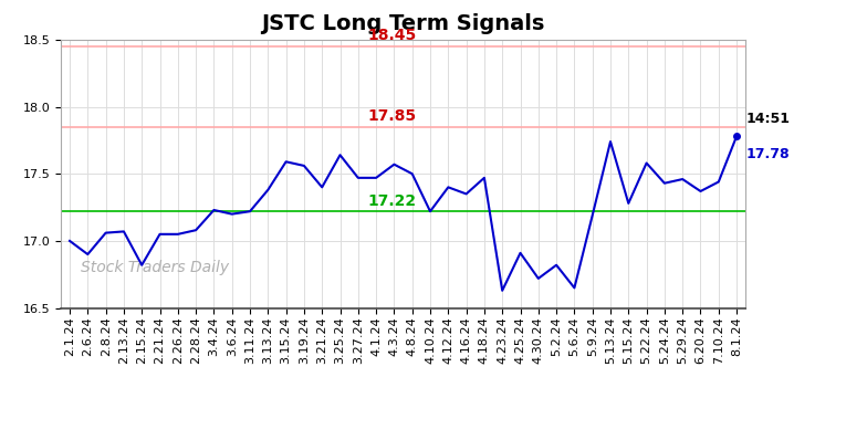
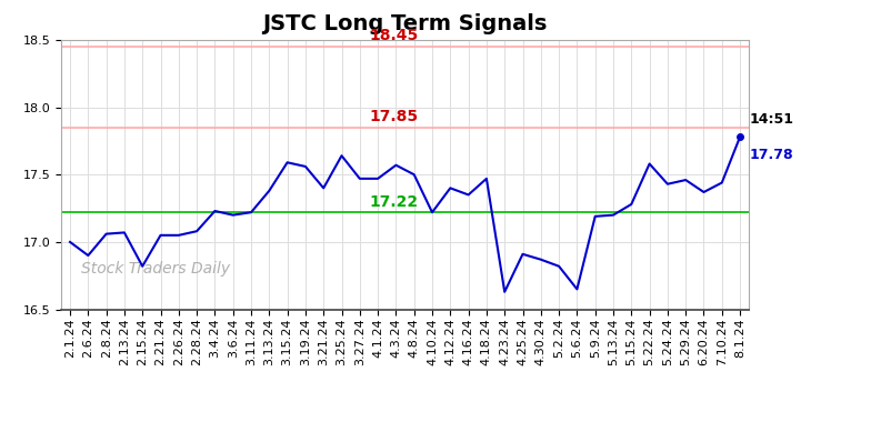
4.30.24: 16.72 -> 16.87
5.13.24: 17.74 -> 17.20
